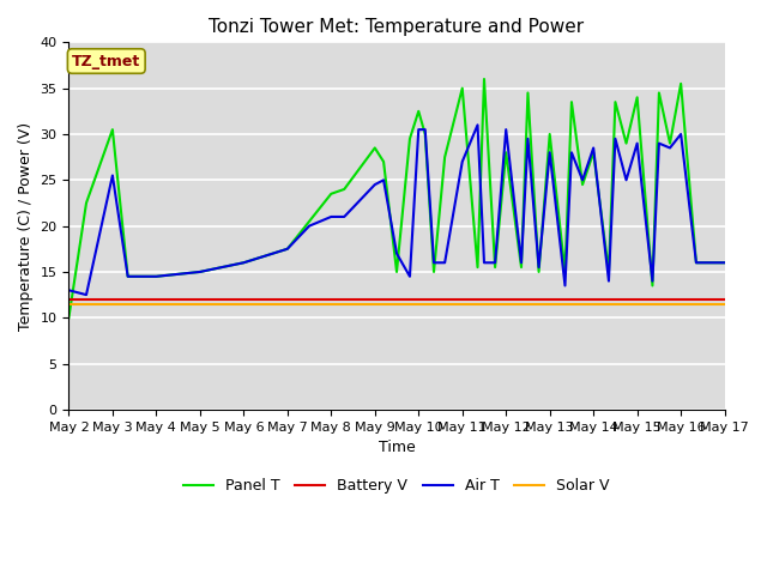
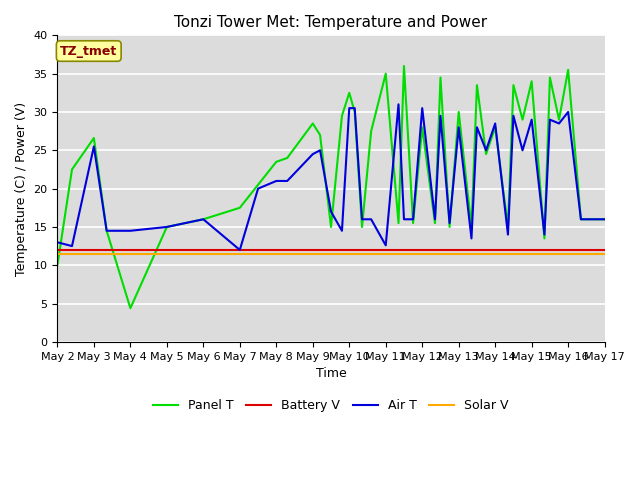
Panel T/May 3: 30.5 -> 26.6
Panel T/May 4: 14.5 -> 4.4
Air T/May 7: 17.5 -> 12.0
Air T/May 11: 27.0 -> 12.6
